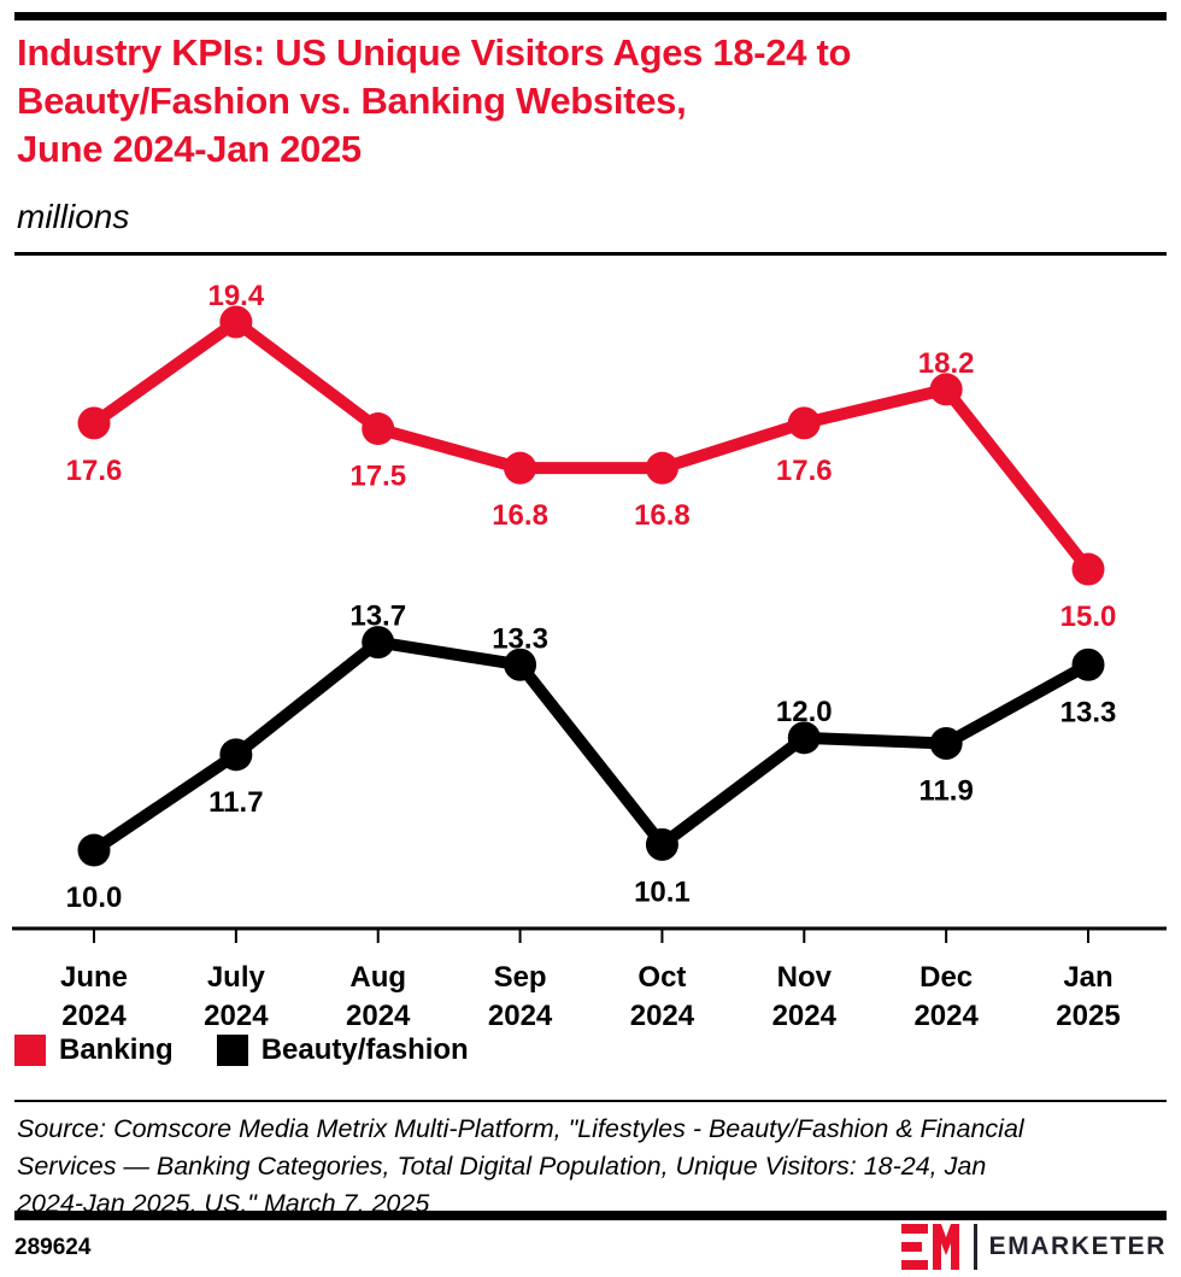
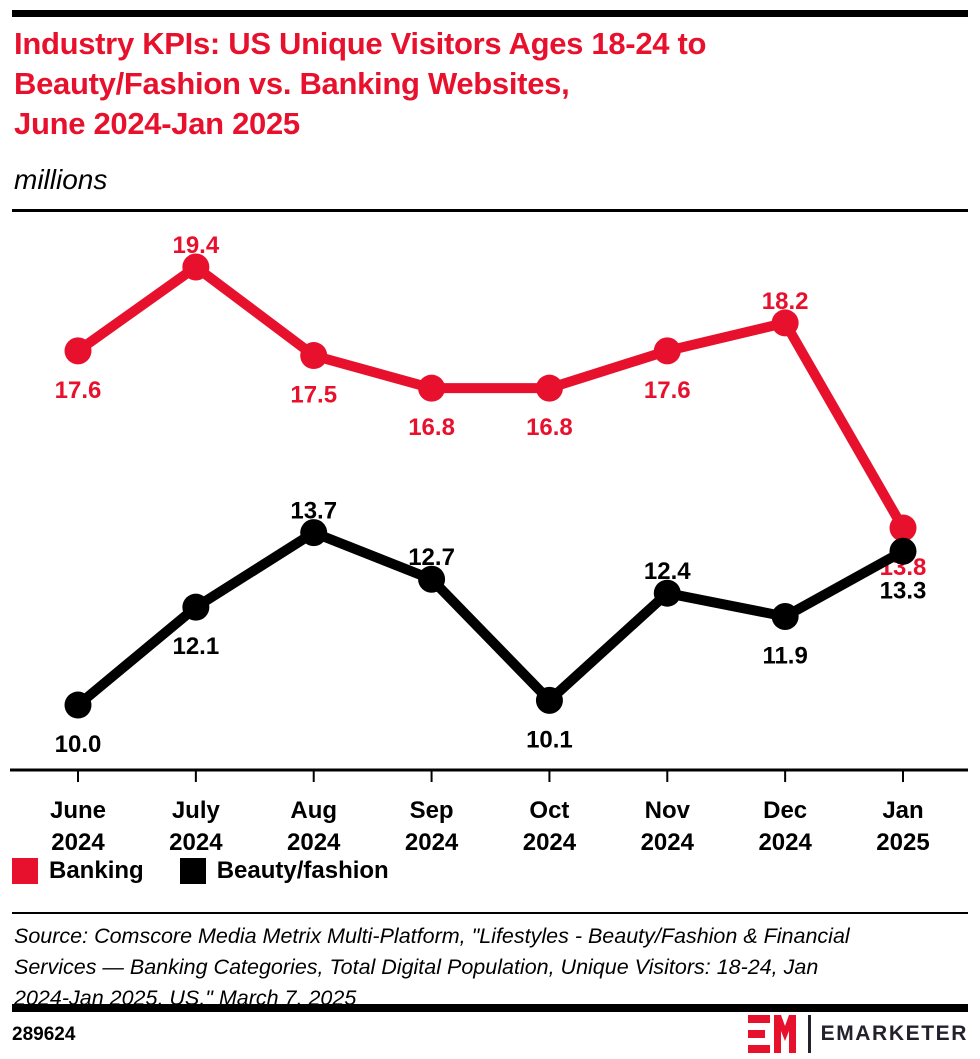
Beauty/fashion/July 2024: 11.7 -> 12.1
Beauty/fashion/Sep 2024: 13.3 -> 12.7
Beauty/fashion/Nov 2024: 12.0 -> 12.4
Banking/Jan 2025: 15.0 -> 13.8
